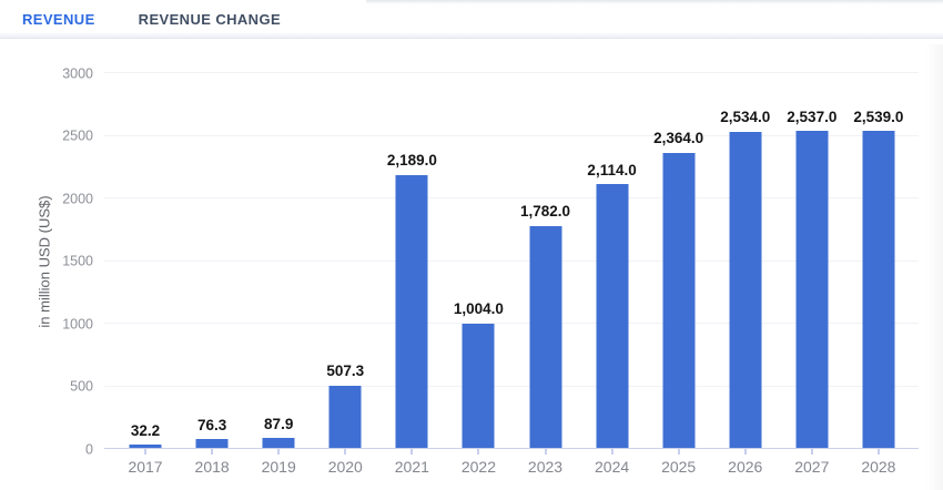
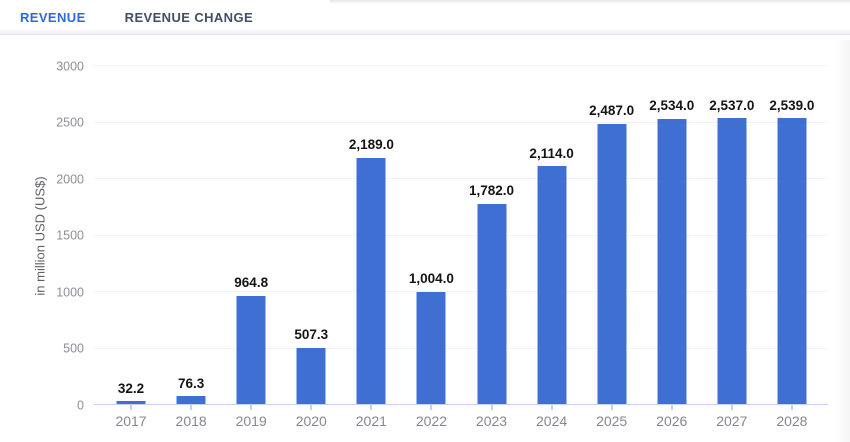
2019: 87.9 -> 964.8
2025: 2,364.0 -> 2,487.0
